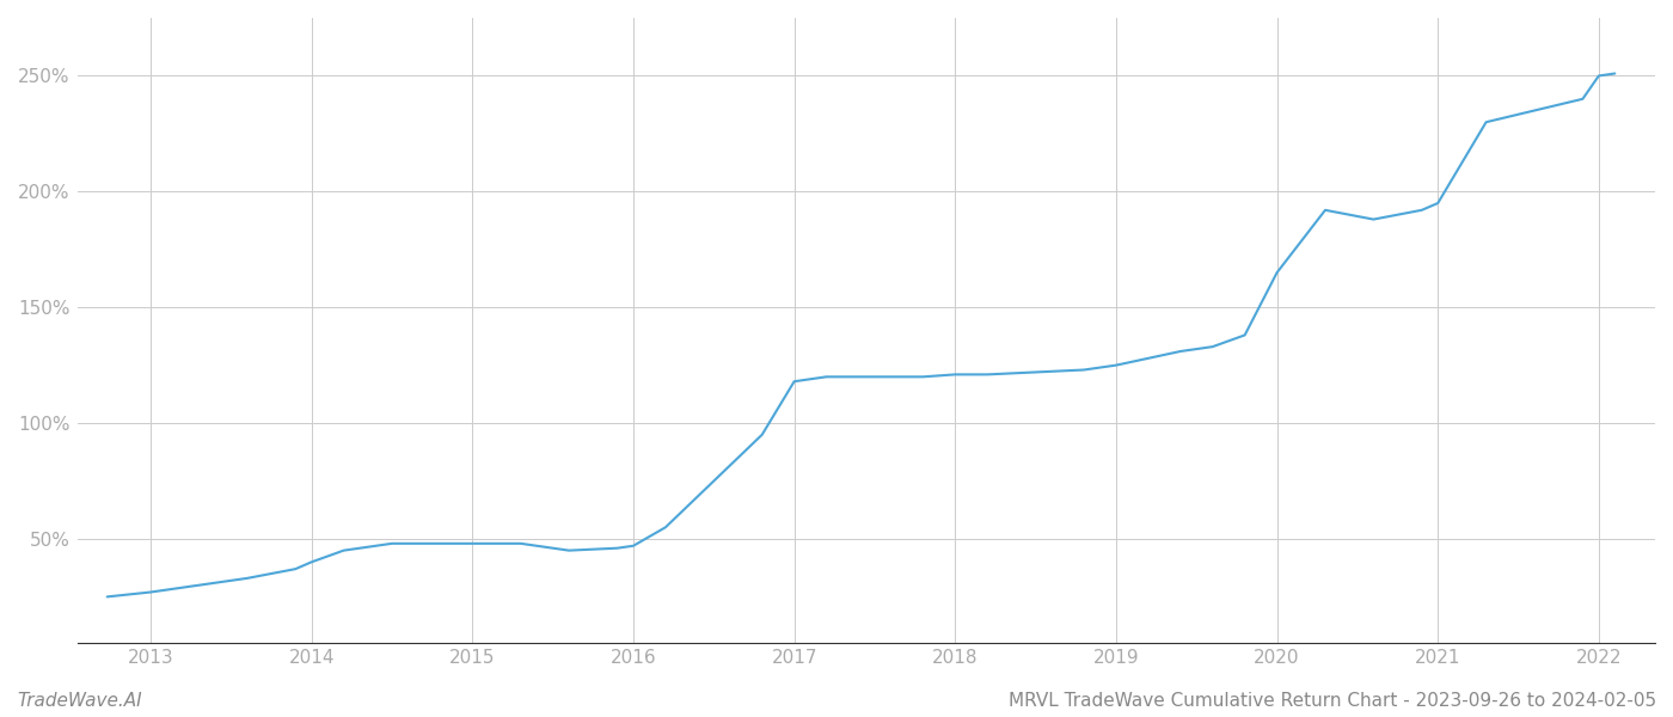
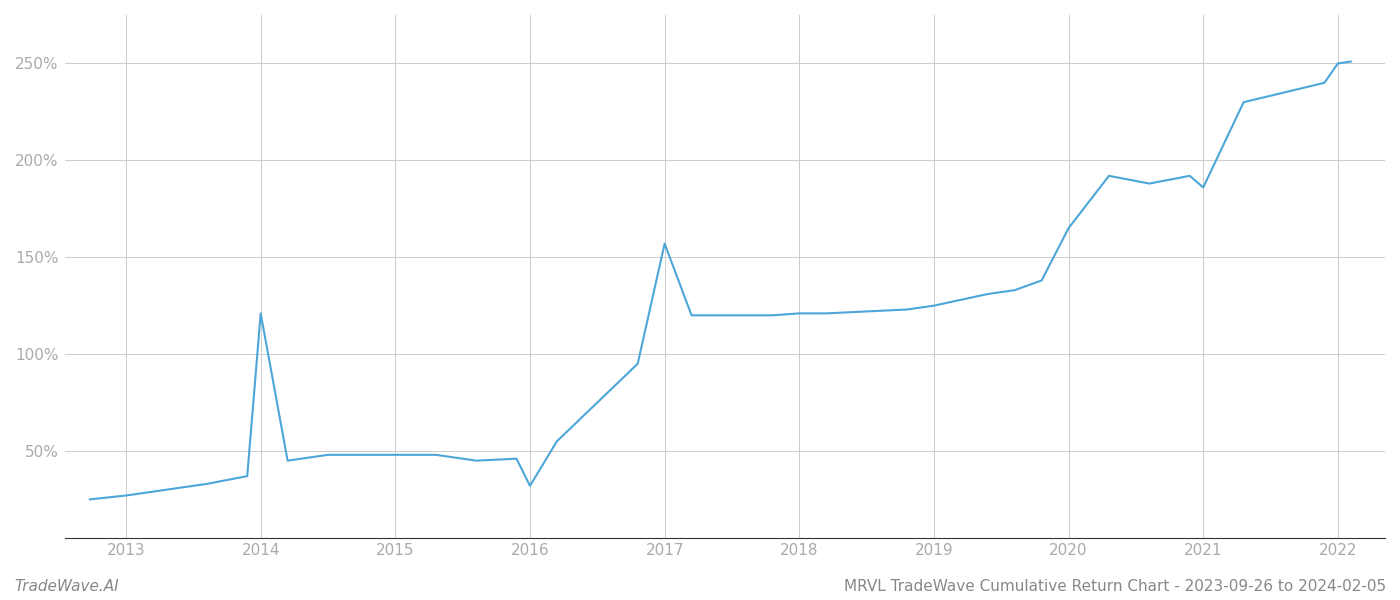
2014: 40% -> 121%
2016: 47% -> 32%
2017: 118% -> 157%
2021: 195% -> 186%
